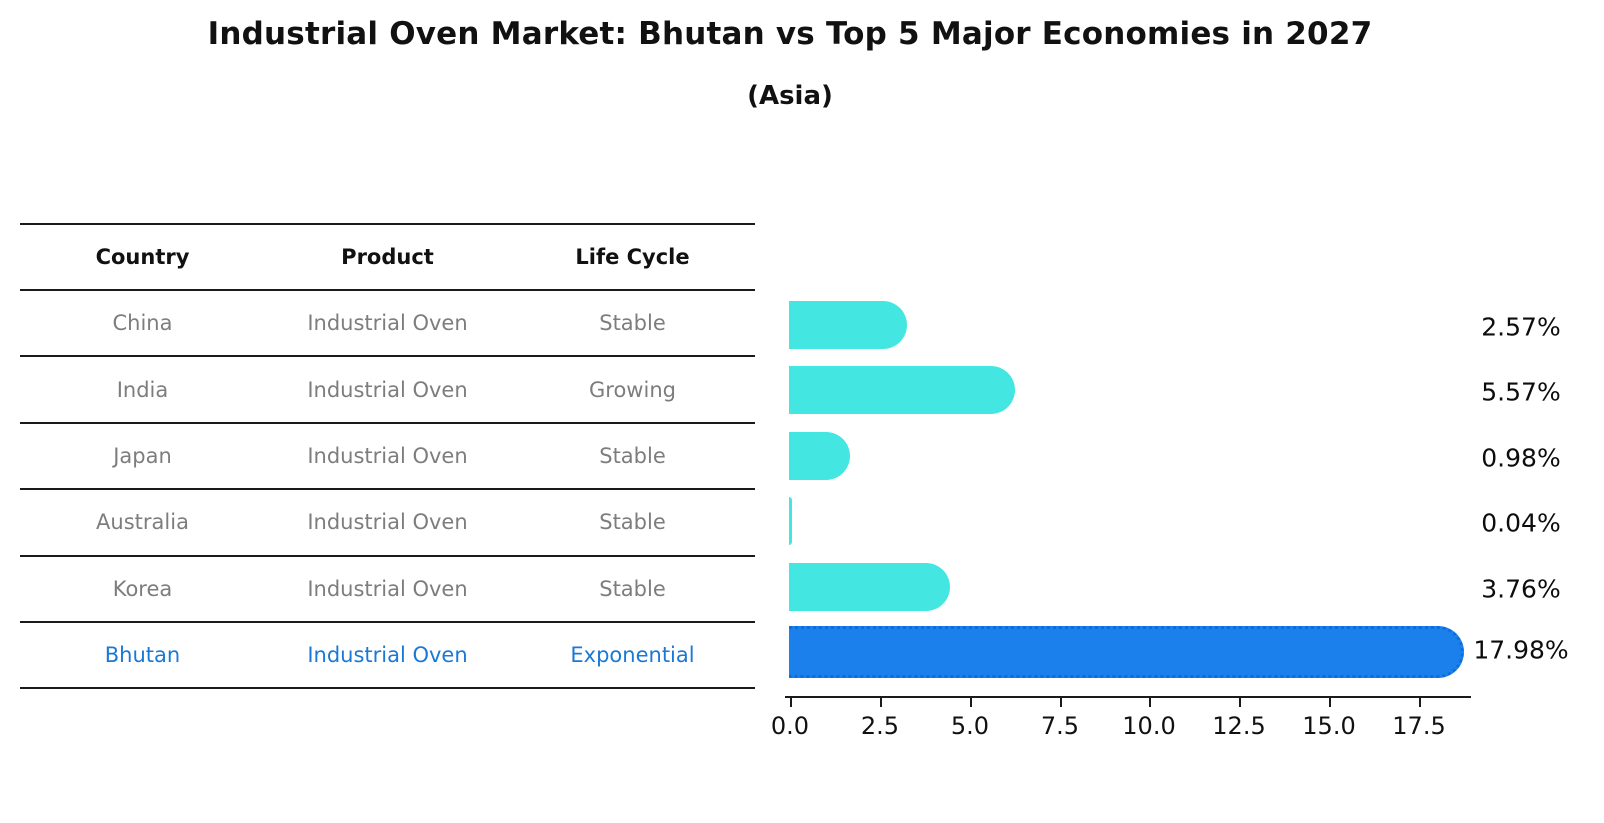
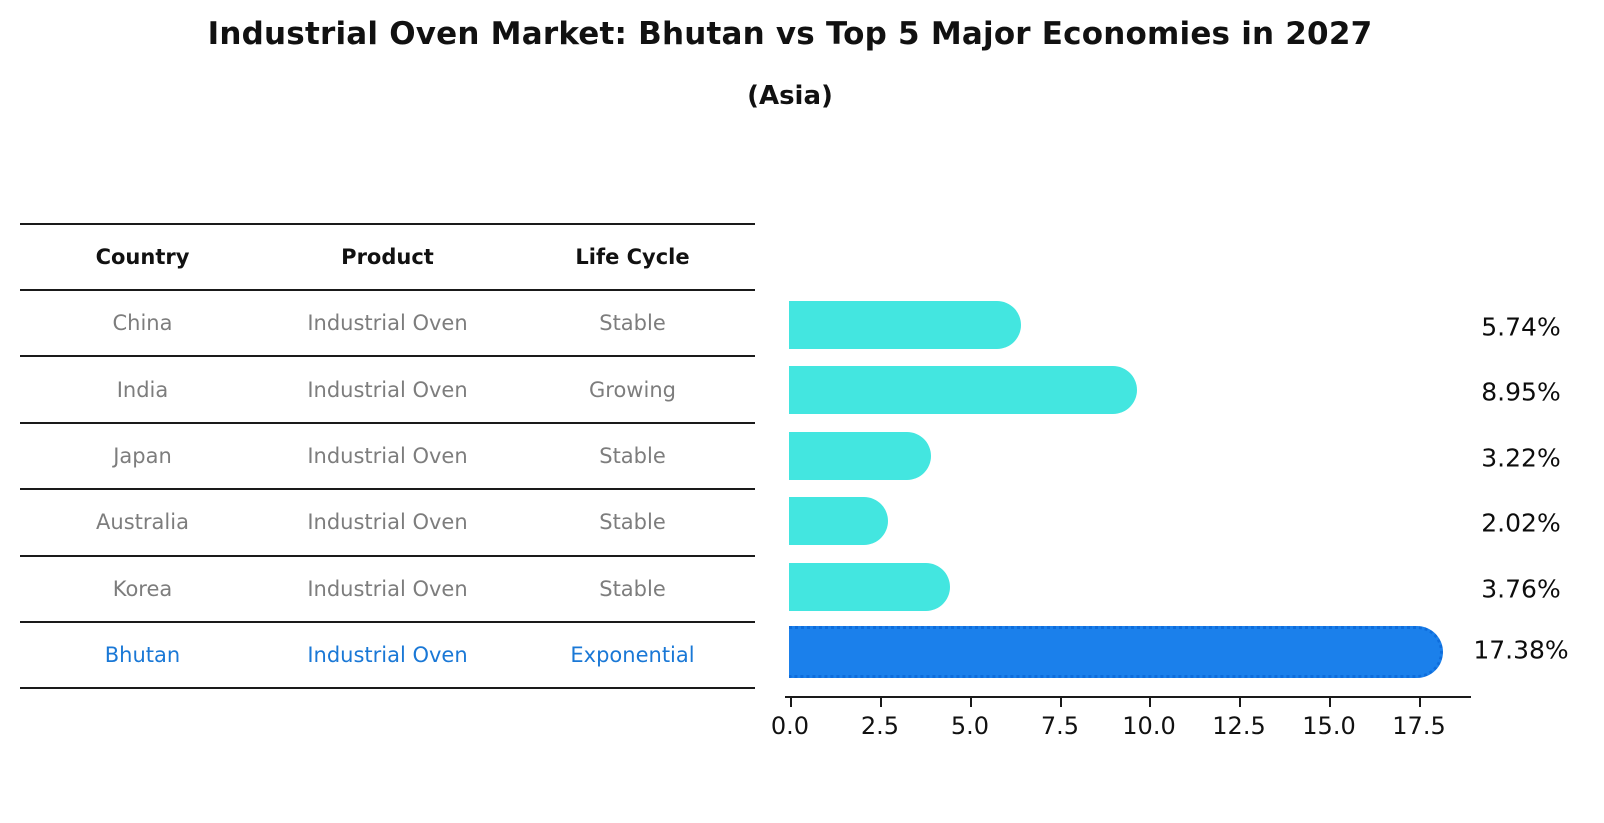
China: 2.57% -> 5.74%
India: 5.57% -> 8.95%
Japan: 0.98% -> 3.22%
Australia: 0.04% -> 2.02%
Bhutan: 17.98% -> 17.38%
